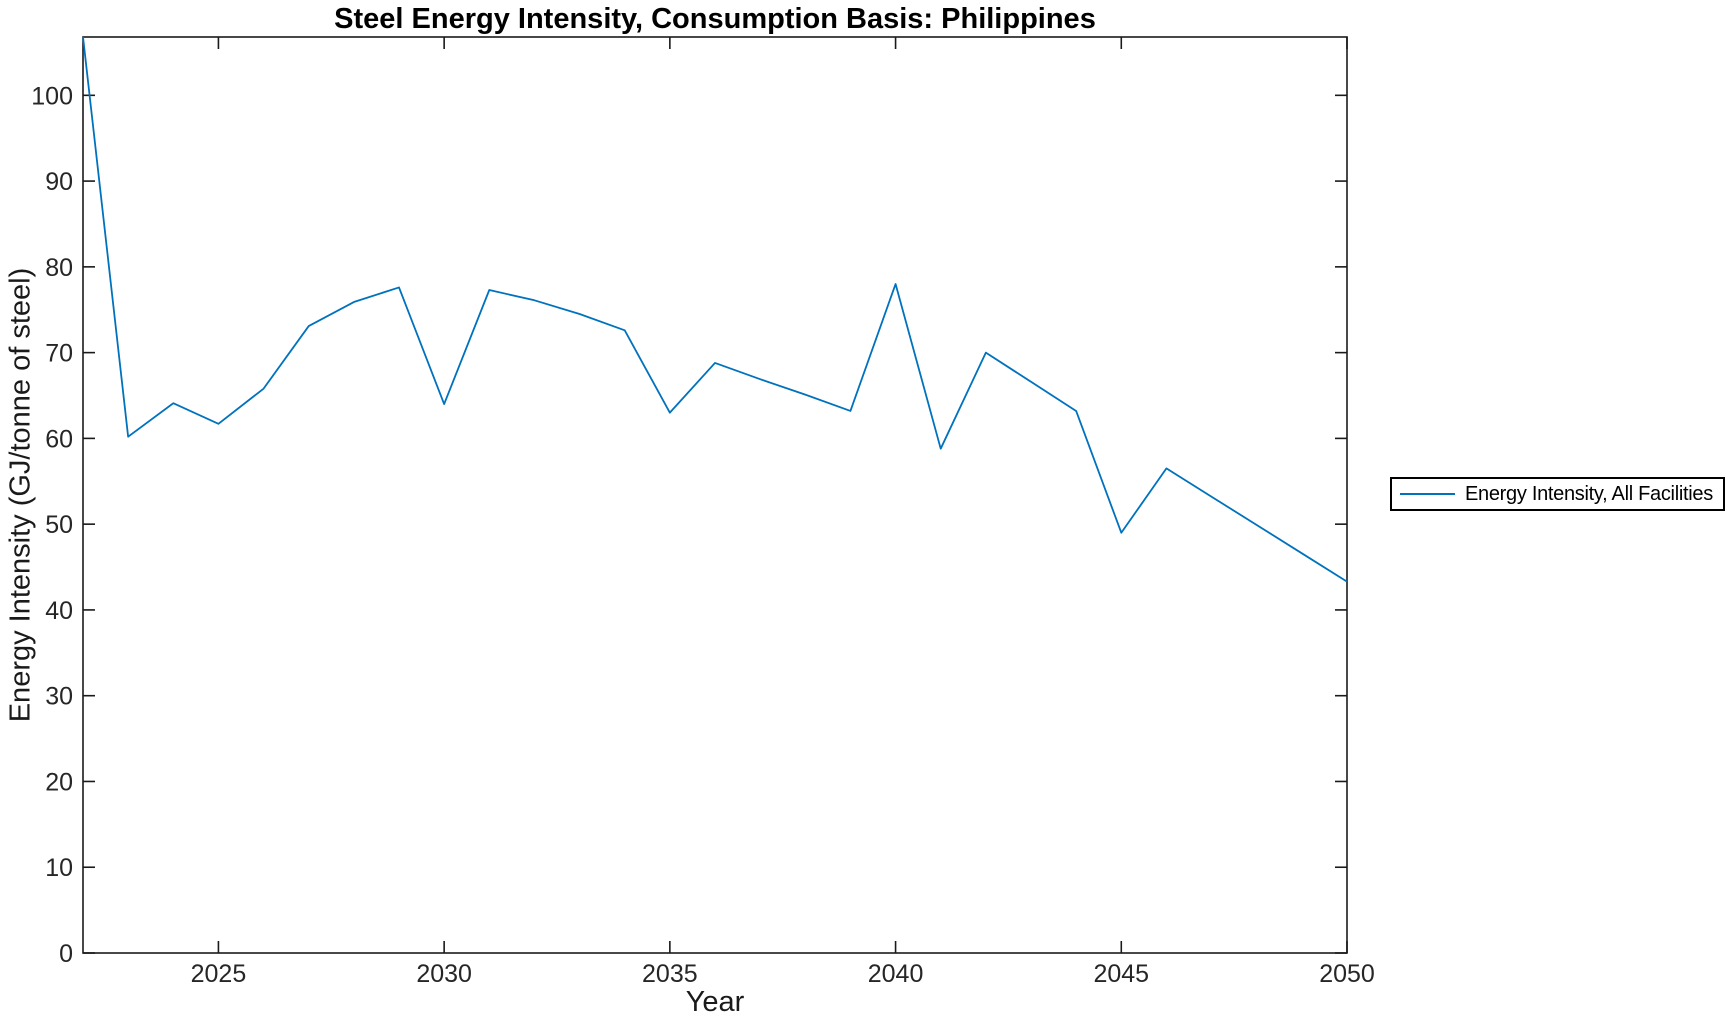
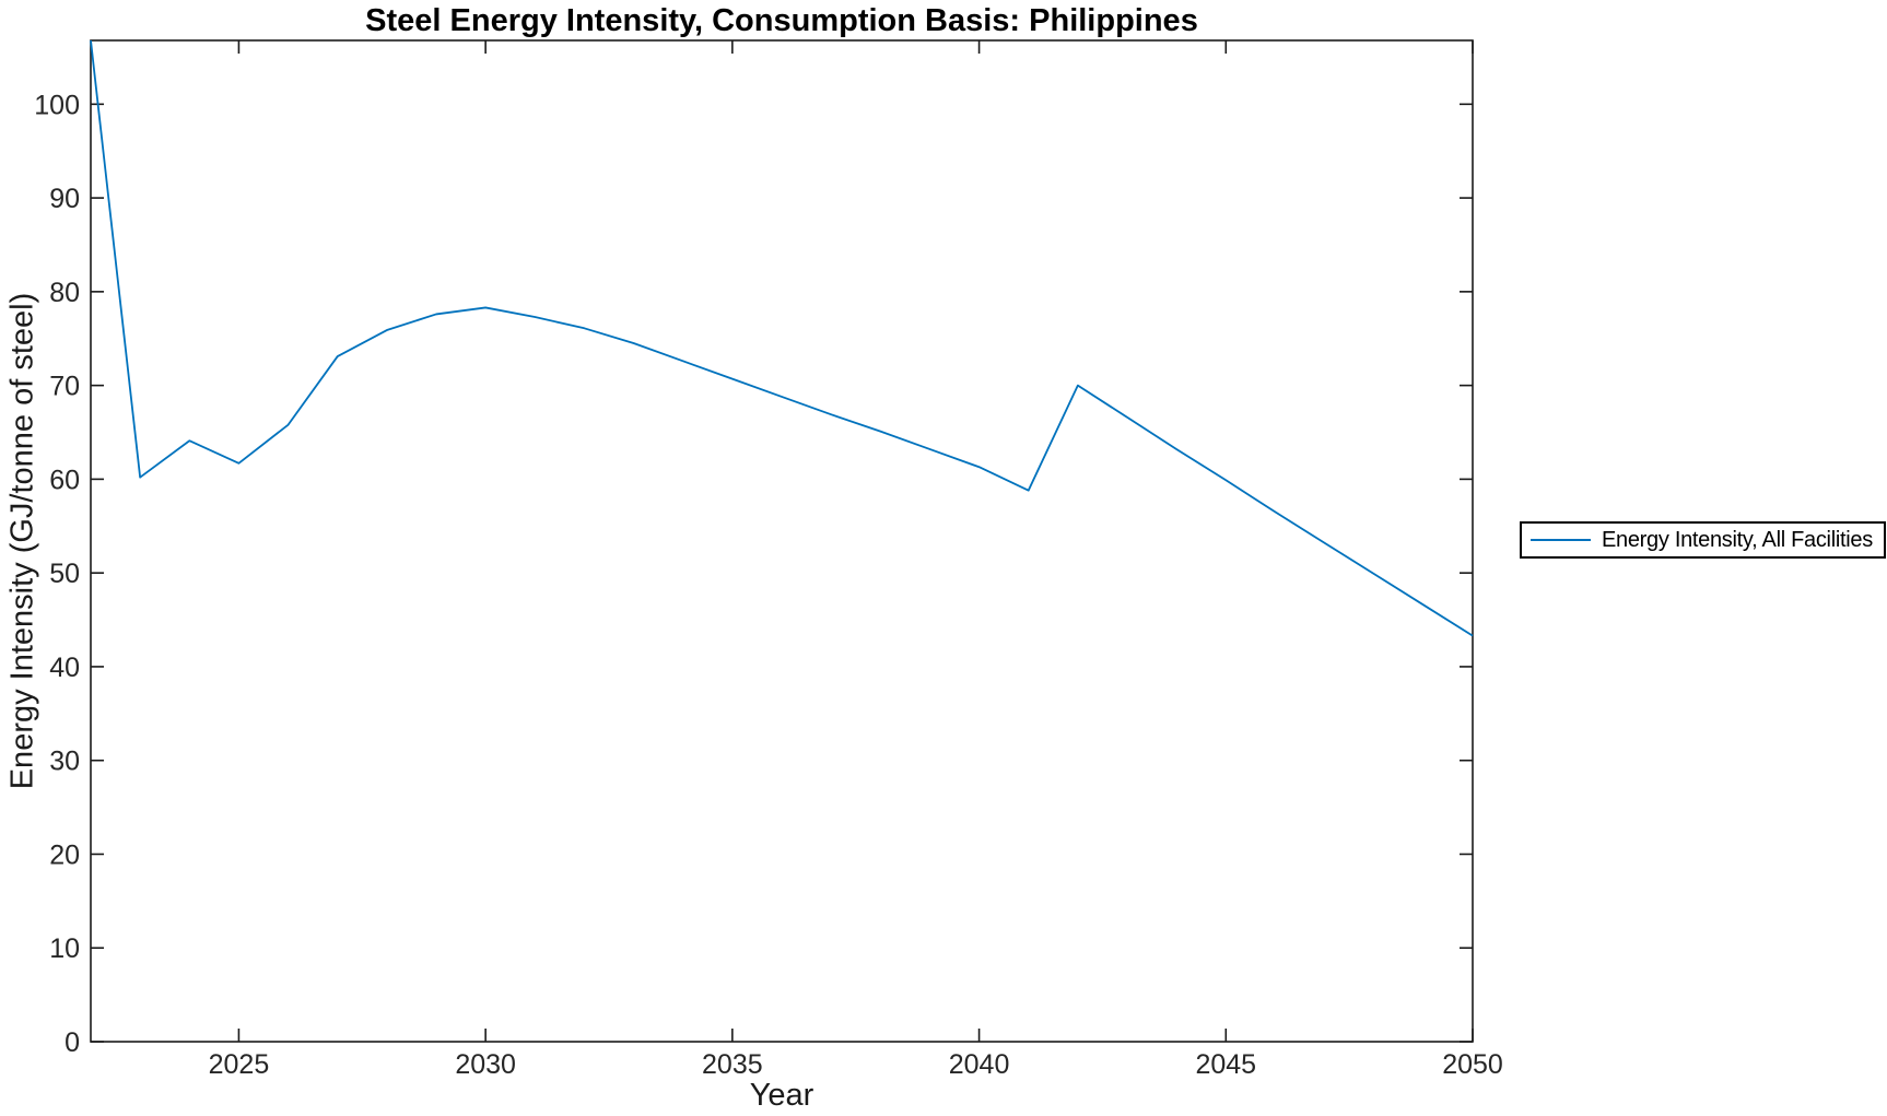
2030: 64 -> 78
2035: 63 -> 71
2040: 78 -> 61
2045: 49 -> 60
